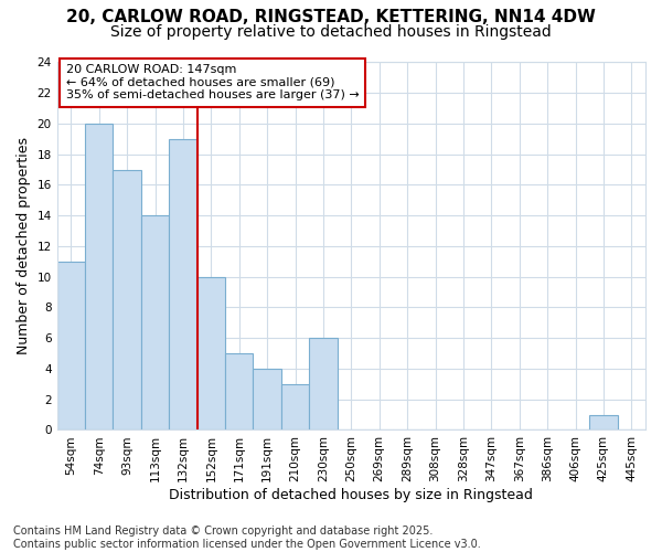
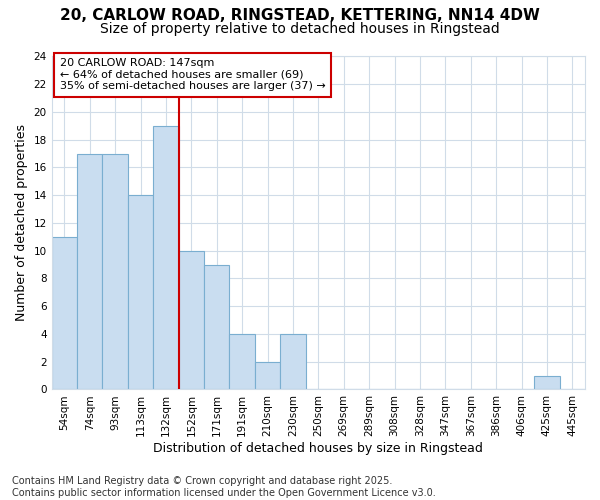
74sqm: 20 -> 17
171sqm: 5 -> 9
210sqm: 3 -> 2
230sqm: 6 -> 4
